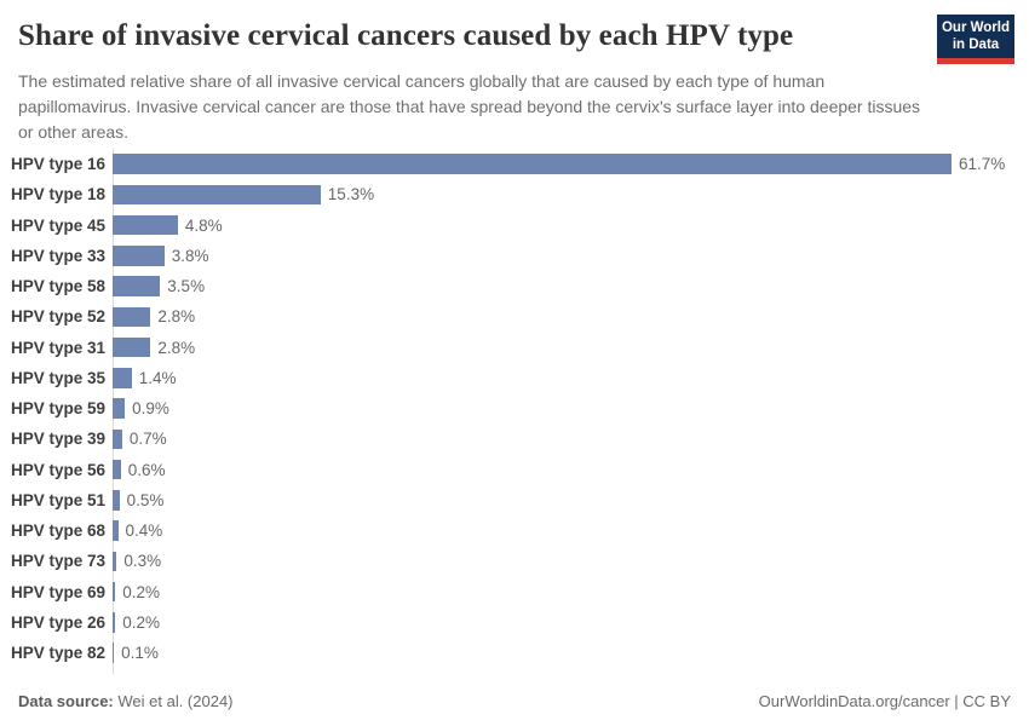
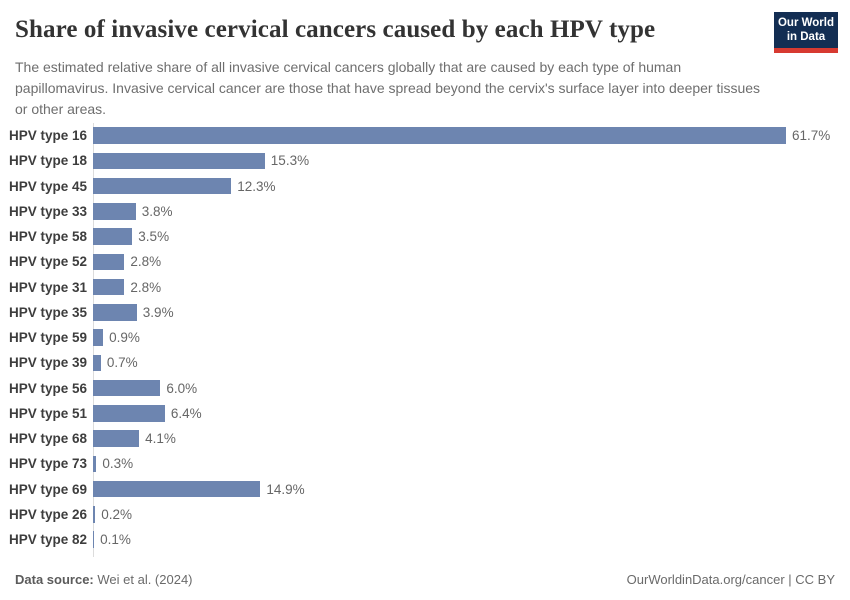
HPV type 45: 4.8% -> 12.3%
HPV type 35: 1.4% -> 3.9%
HPV type 56: 0.6% -> 6.0%
HPV type 51: 0.5% -> 6.4%
HPV type 68: 0.4% -> 4.1%
HPV type 69: 0.2% -> 14.9%
